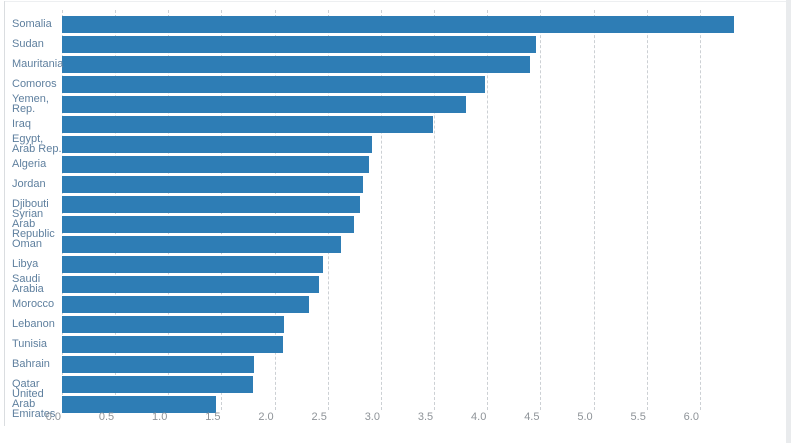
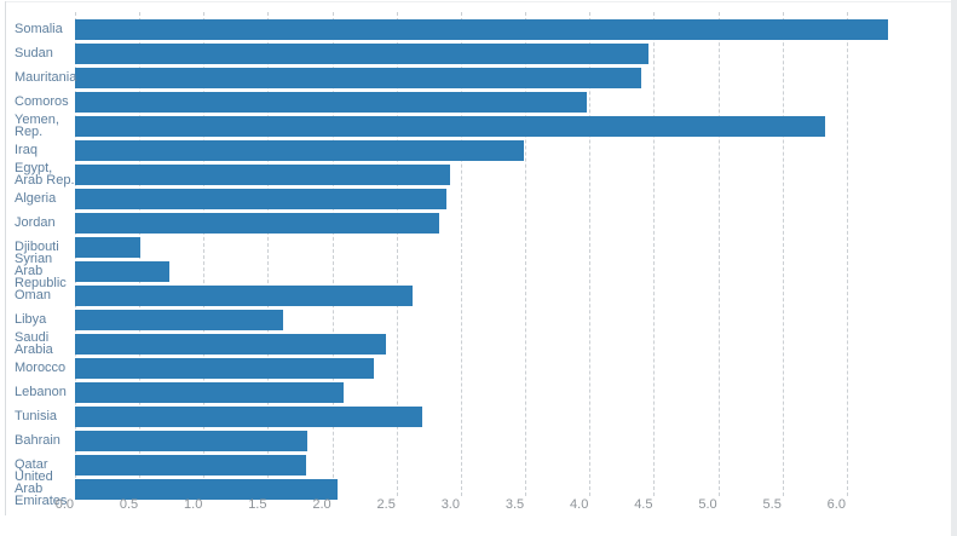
Yemen, Rep.: 3.80 -> 5.83
Djibouti: 2.80 -> 0.51
Syrian Arab Republic: 2.75 -> 0.73
Libya: 2.45 -> 1.62
Tunisia: 2.08 -> 2.70
United Arab Emirates: 1.45 -> 2.04
